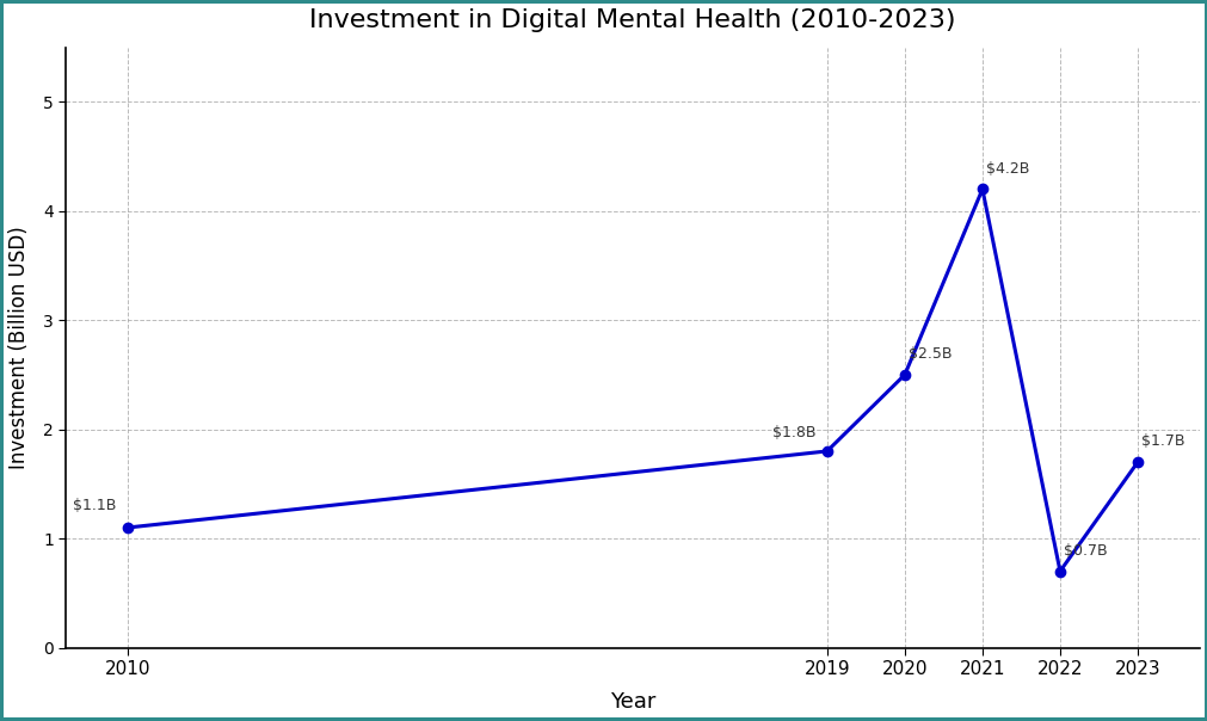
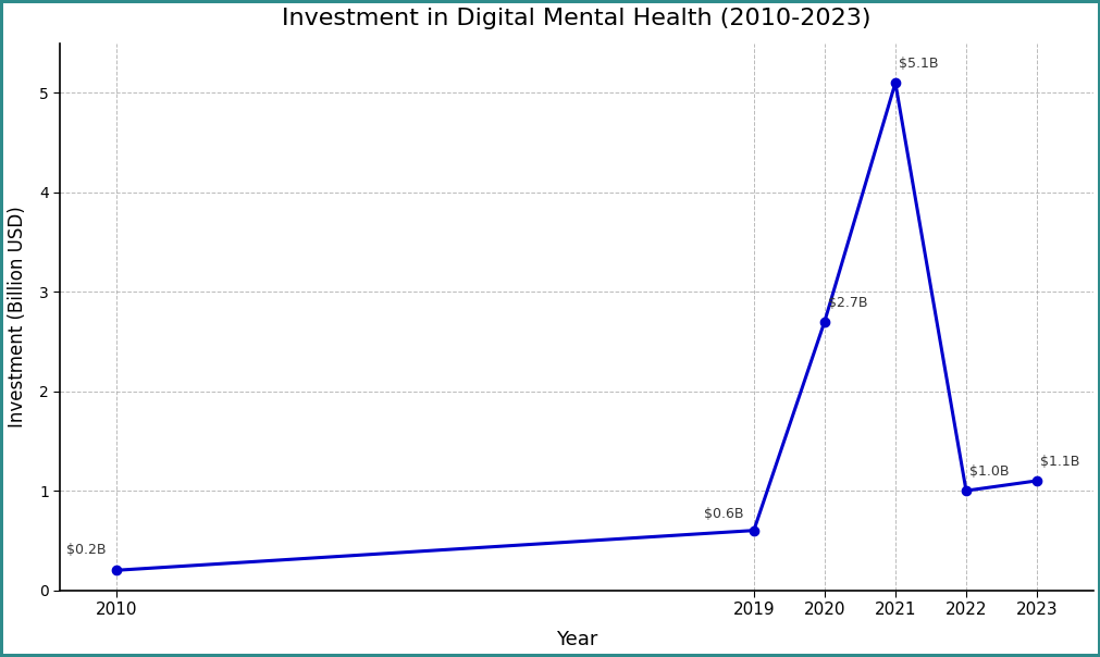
2010: $1.1B -> $0.2B
2019: $1.8B -> $0.6B
2020: $2.5B -> $2.7B
2021: $4.2B -> $5.1B
2022: $0.7B -> $1.0B
2023: $1.7B -> $1.1B
